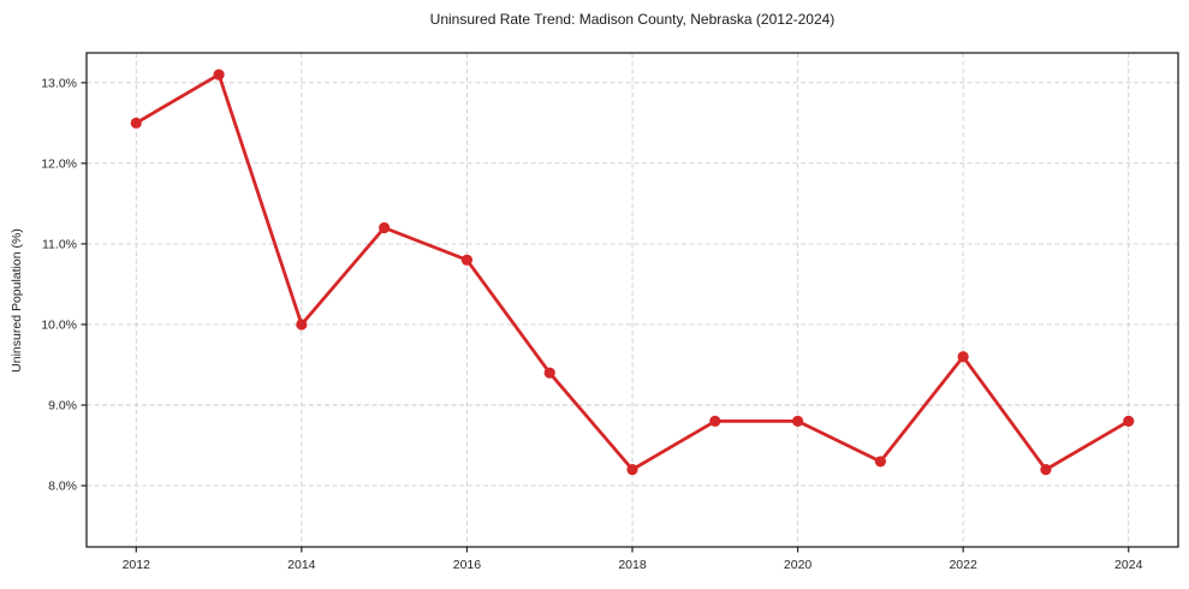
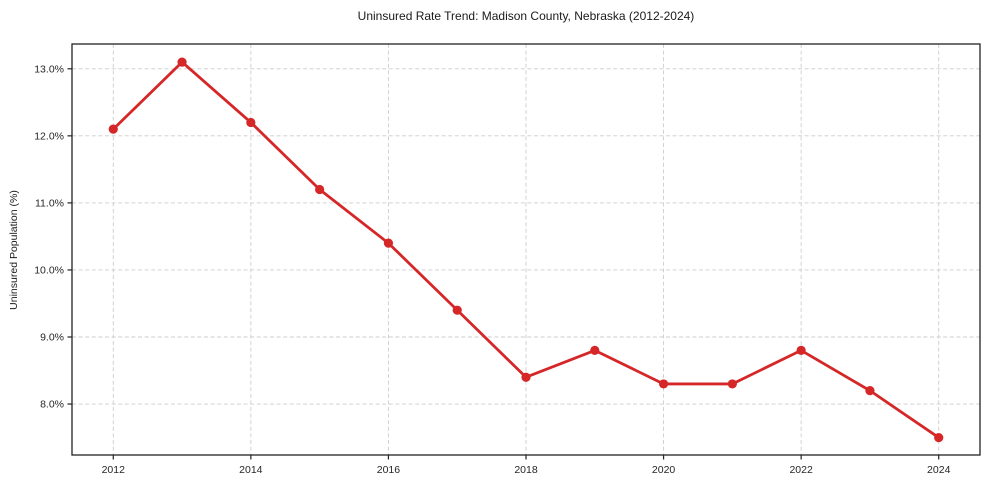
2012: 12.5% -> 12.1%
2014: 10.0% -> 12.2%
2016: 10.8% -> 10.4%
2018: 8.2% -> 8.4%
2020: 8.8% -> 8.3%
2022: 9.6% -> 8.8%
2024: 8.8% -> 7.5%
